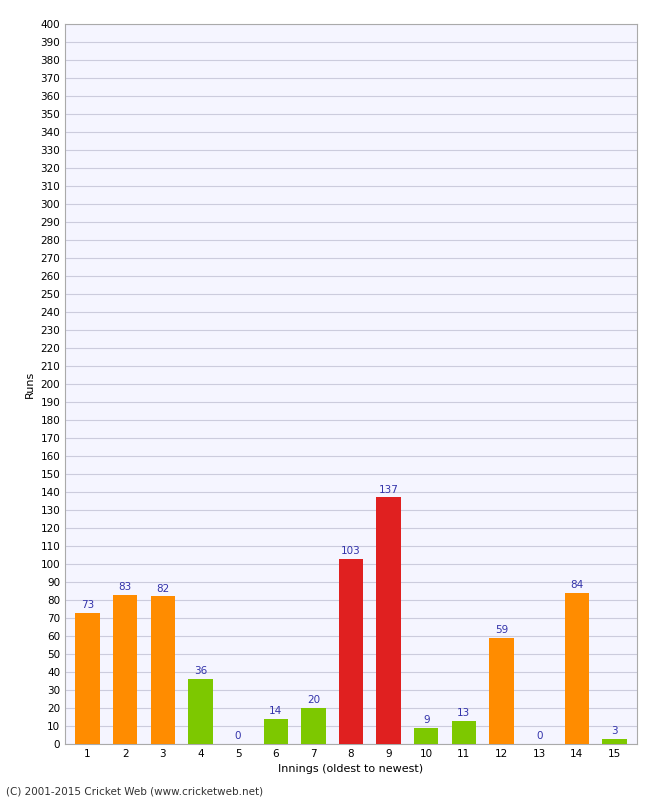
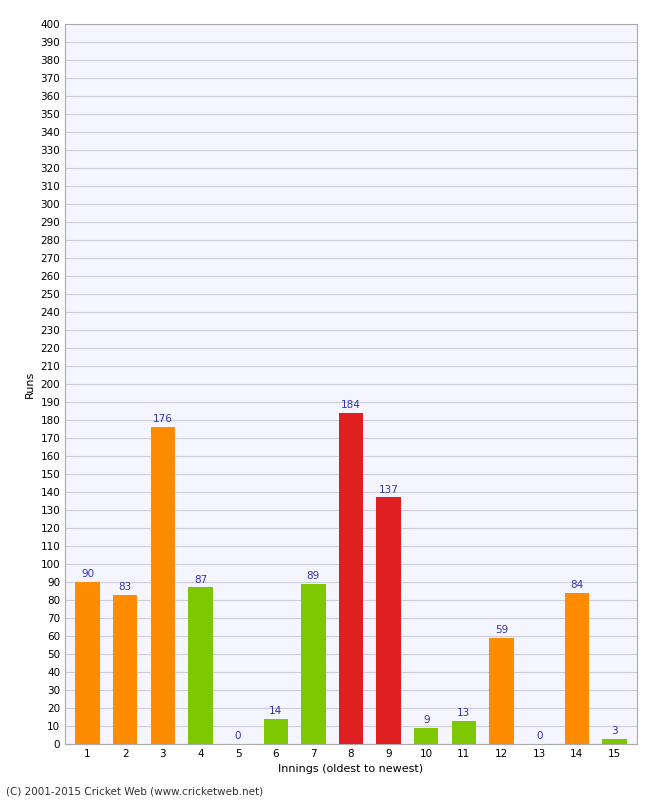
1: 73 -> 90
3: 82 -> 176
4: 36 -> 87
7: 20 -> 89
8: 103 -> 184
